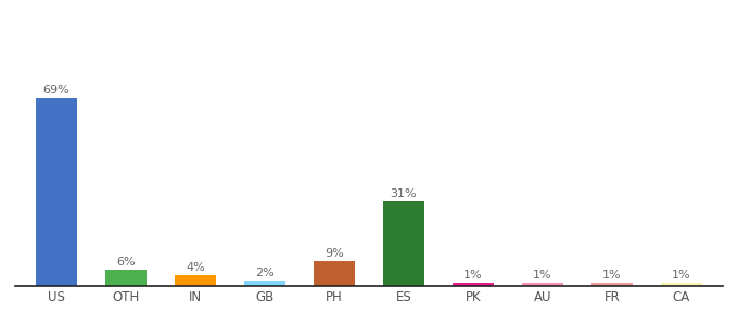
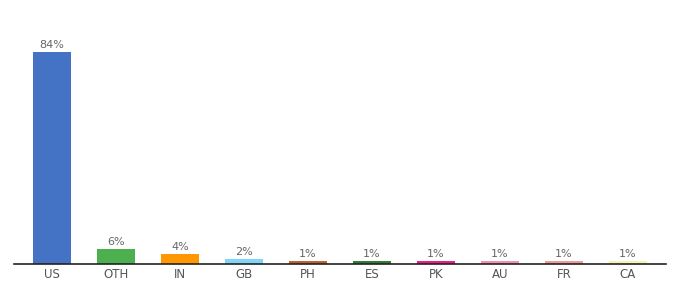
US: 69% -> 84%
PH: 9% -> 1%
ES: 31% -> 1%
